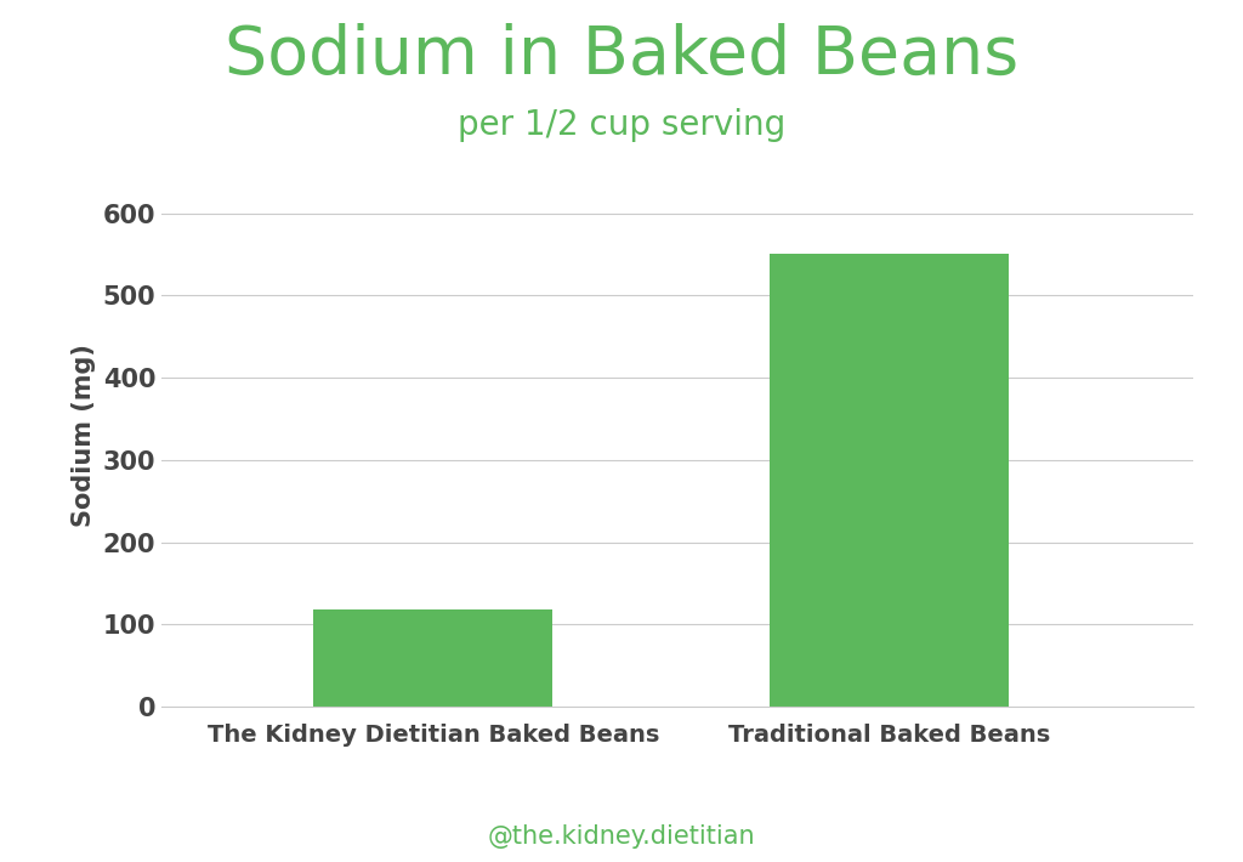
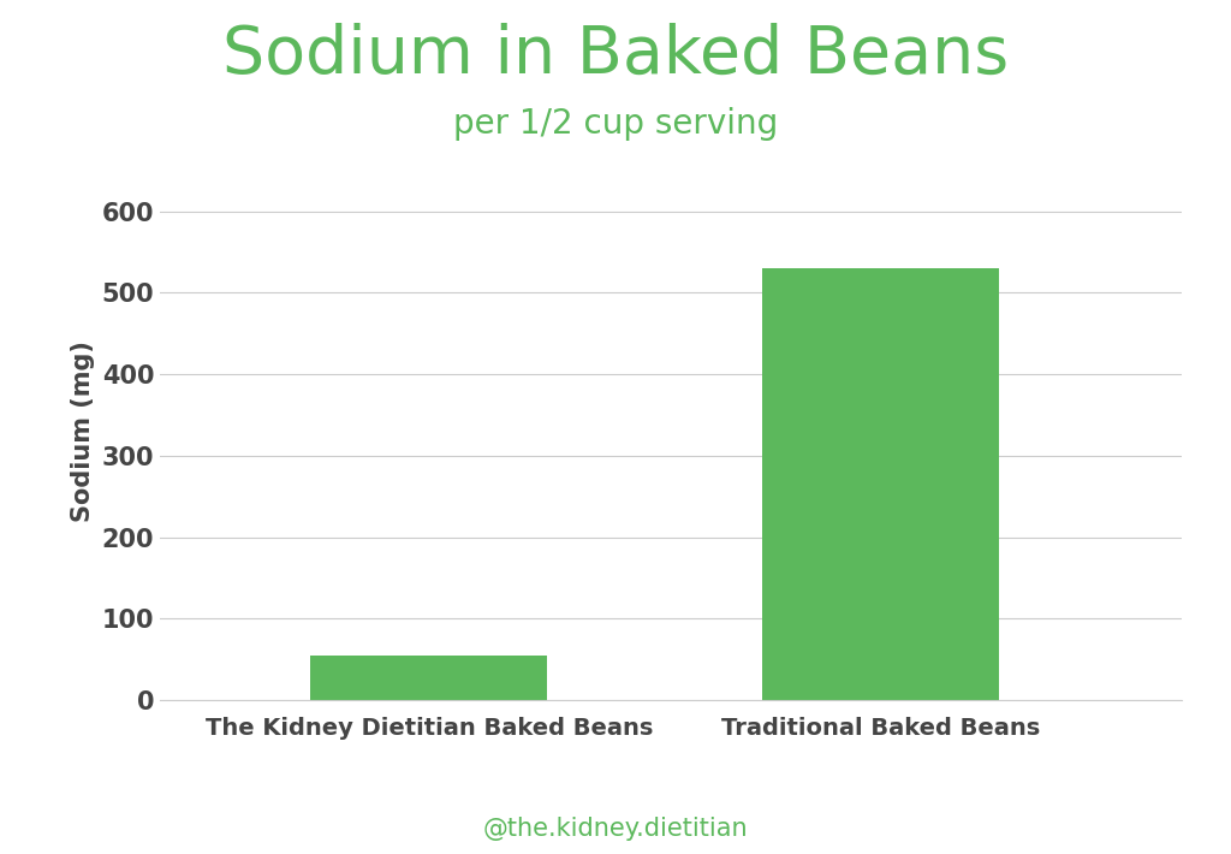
The Kidney Dietitian Baked Beans: 118 -> 55
Traditional Baked Beans: 550 -> 530
